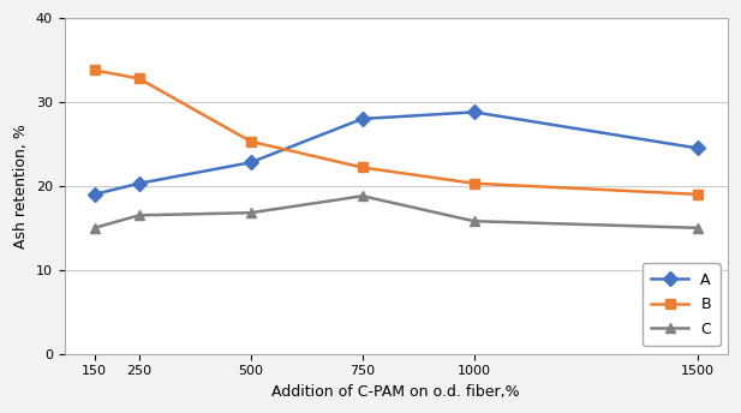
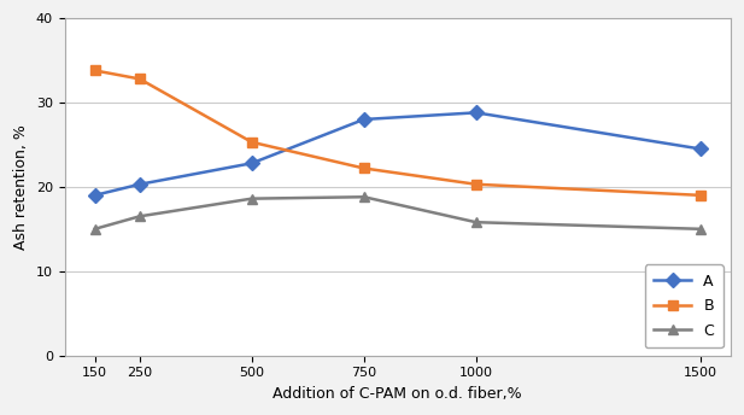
C/500: 16.8 -> 18.6
